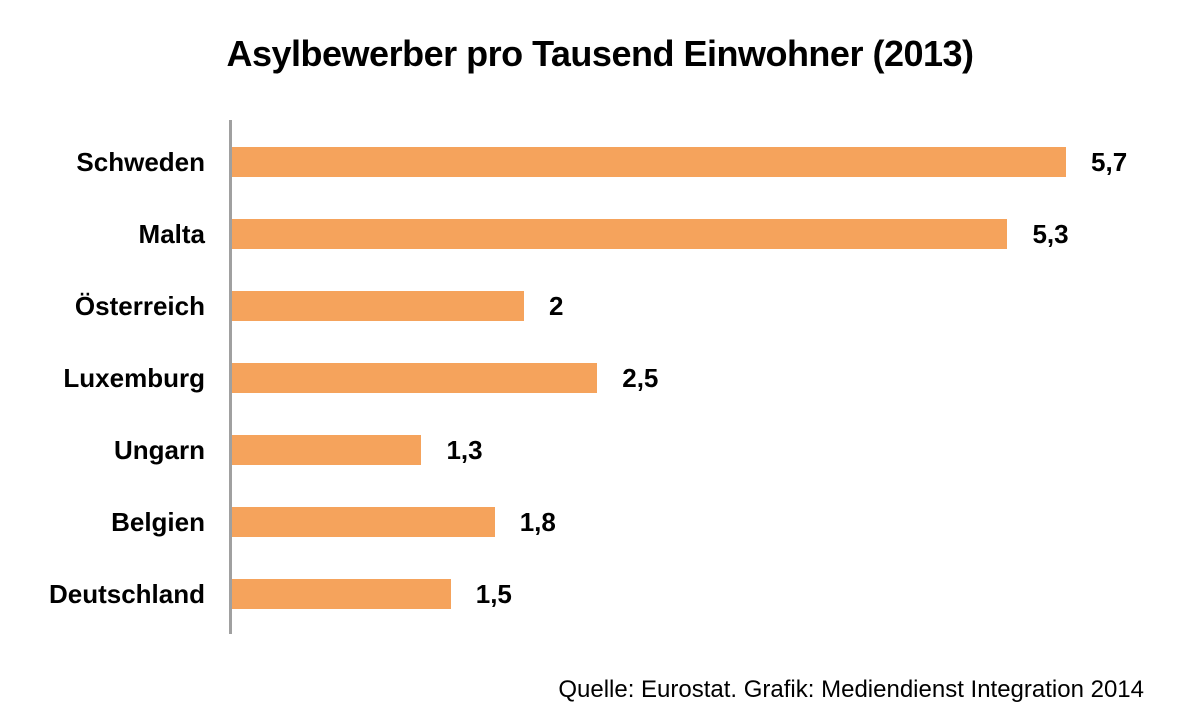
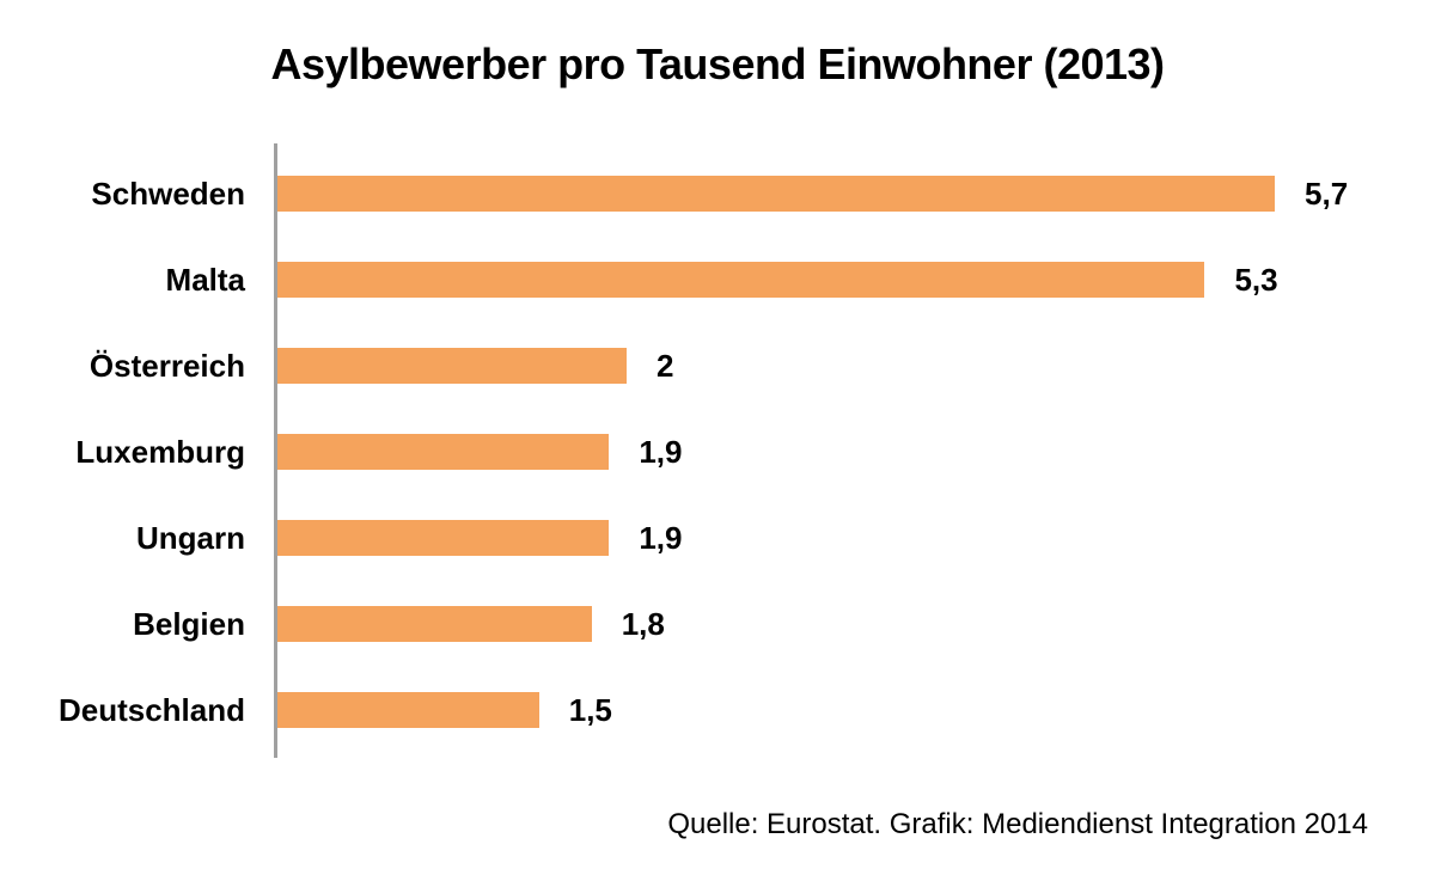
Luxemburg: 2,5 -> 1,9
Ungarn: 1,3 -> 1,9
